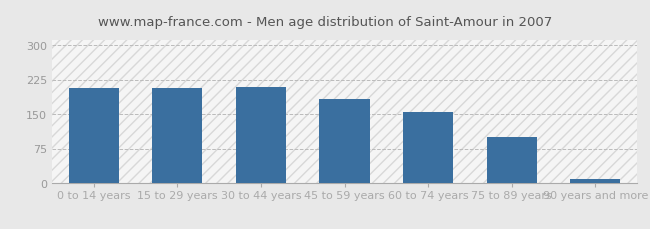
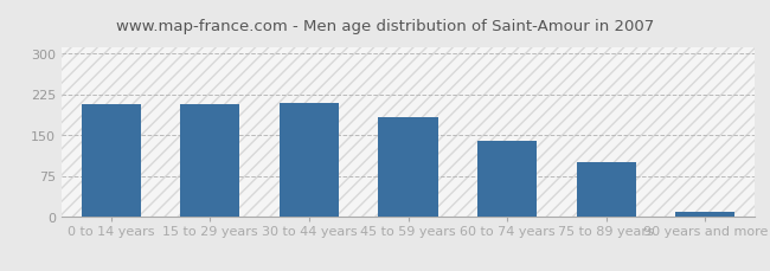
60 to 74 years: 155 -> 140
